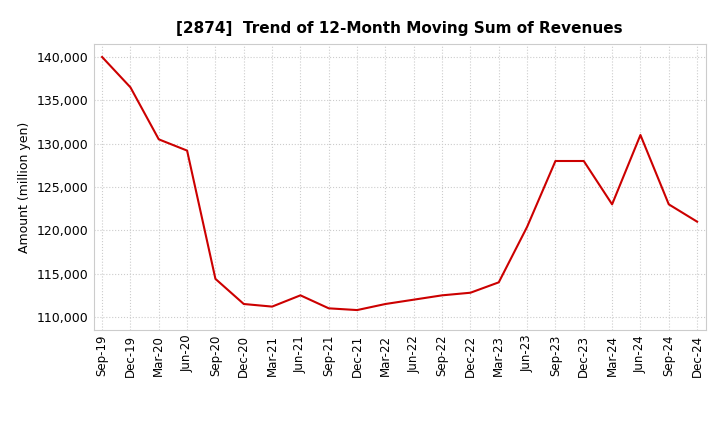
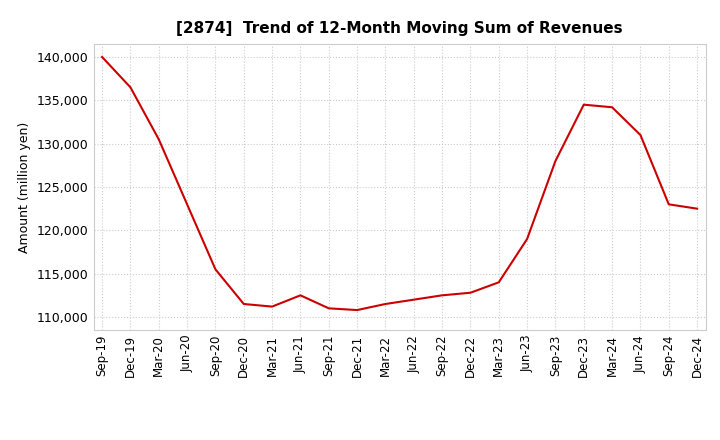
Jun-20: 129,200 -> 123,000
Sep-20: 114,400 -> 115,500
Jun-23: 120,400 -> 119,000
Dec-23: 128,000 -> 134,500
Mar-24: 123,000 -> 134,200
Dec-24: 121,000 -> 122,500
